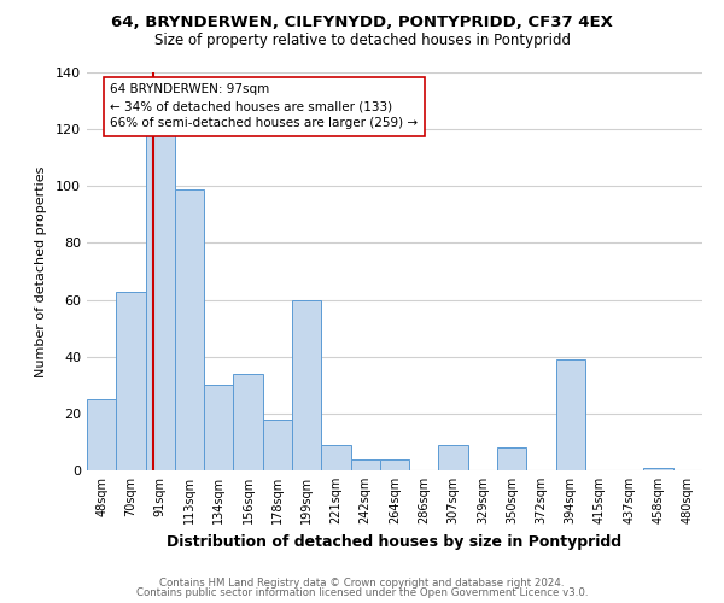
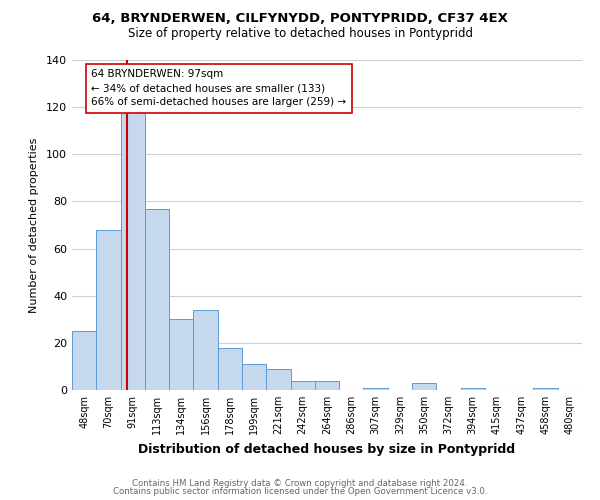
70sqm: 63 -> 68
113sqm: 99 -> 77
199sqm: 60 -> 11
307sqm: 9 -> 1
350sqm: 8 -> 3
394sqm: 39 -> 1
